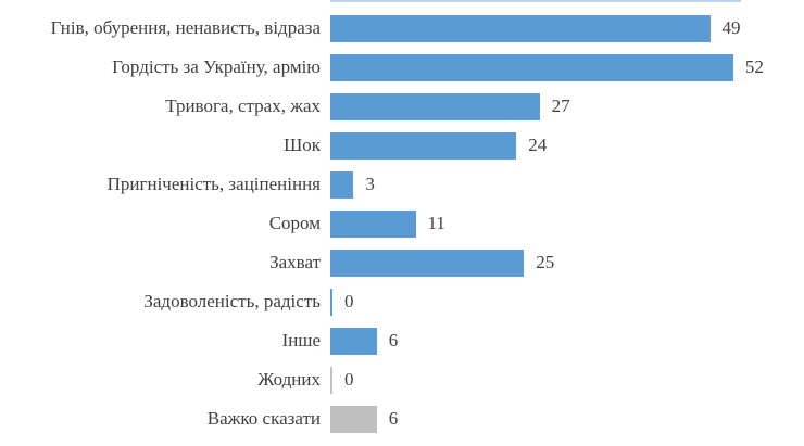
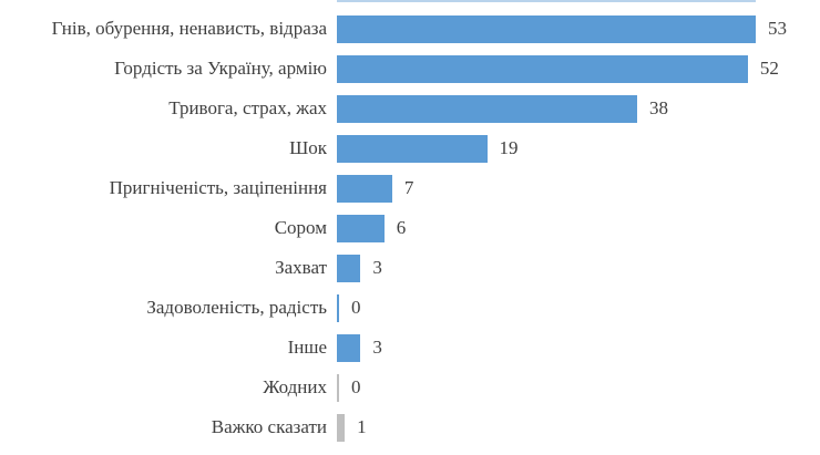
Гнів, обурення, ненависть, відраза: 49 -> 53
Тривога, страх, жах: 27 -> 38
Шок: 24 -> 19
Пригніченість, заціпеніння: 3 -> 7
Сором: 11 -> 6
Захват: 25 -> 3
Інше: 6 -> 3
Важко сказати: 6 -> 1
